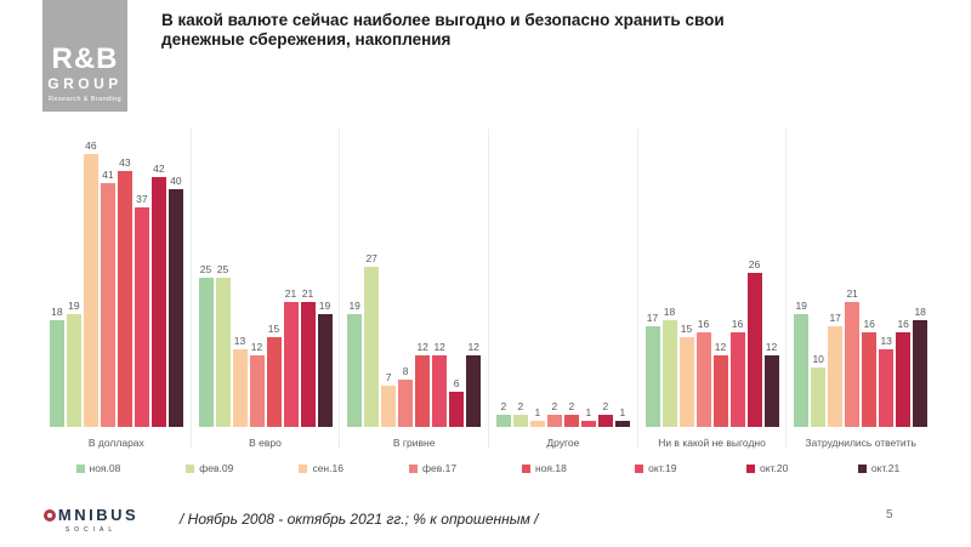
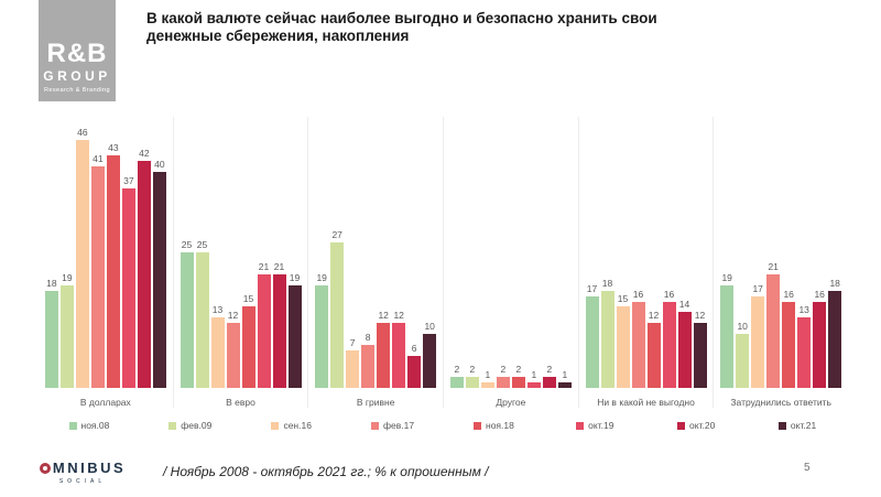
окт.21/В гривне: 12 -> 10
окт.20/Ни в какой не выгодно: 26 -> 14
